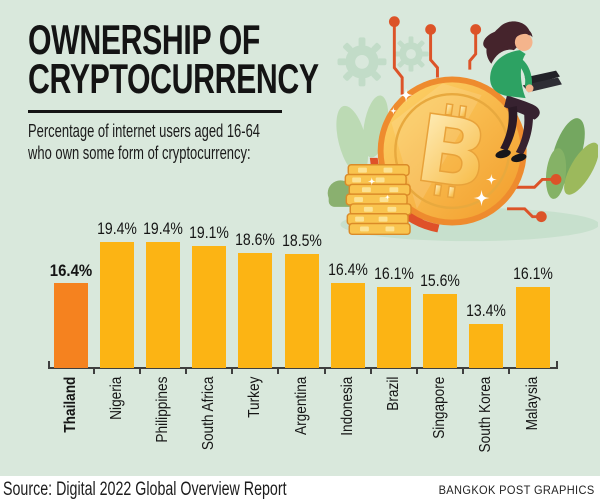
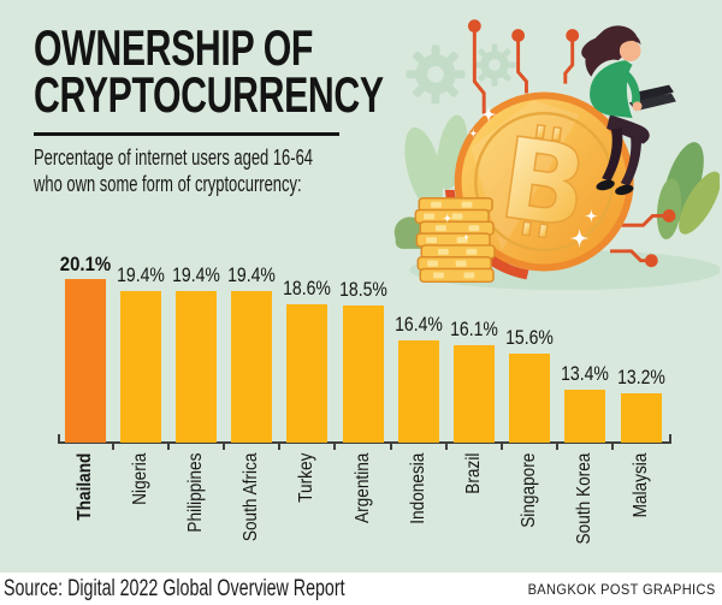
Thailand: 16.4% -> 20.1%
South Africa: 19.1% -> 19.4%
Malaysia: 16.1% -> 13.2%
